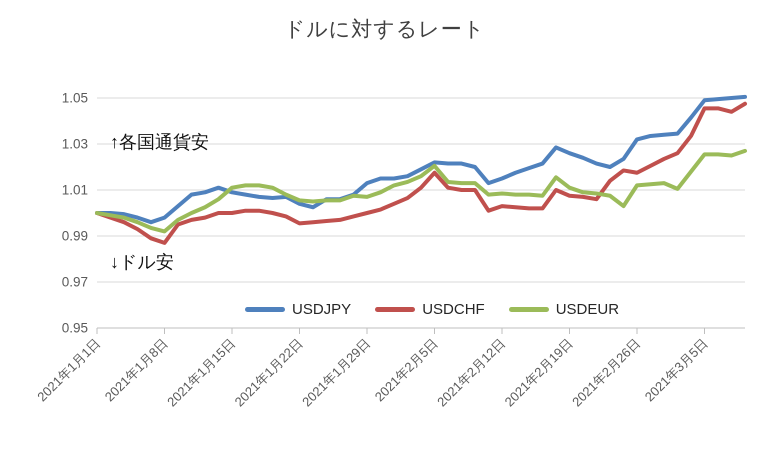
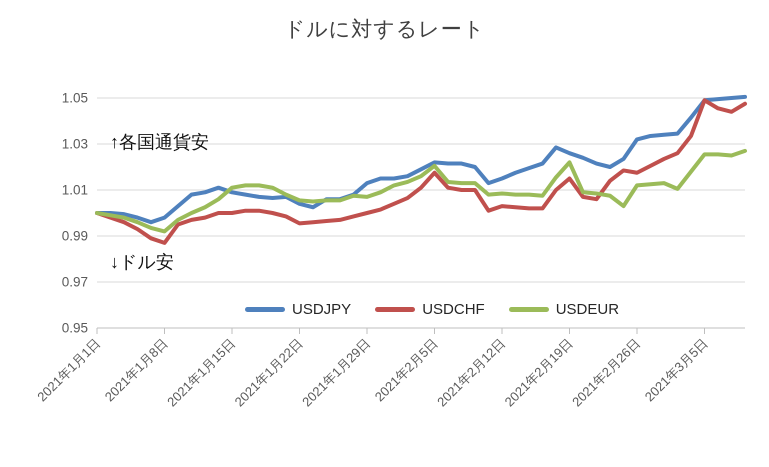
USDCHF/2021年2月19日: 1.008 -> 1.015
USDEUR/2021年2月19日: 1.011 -> 1.022
USDCHF/2021年3月5日: 1.046 -> 1.049
